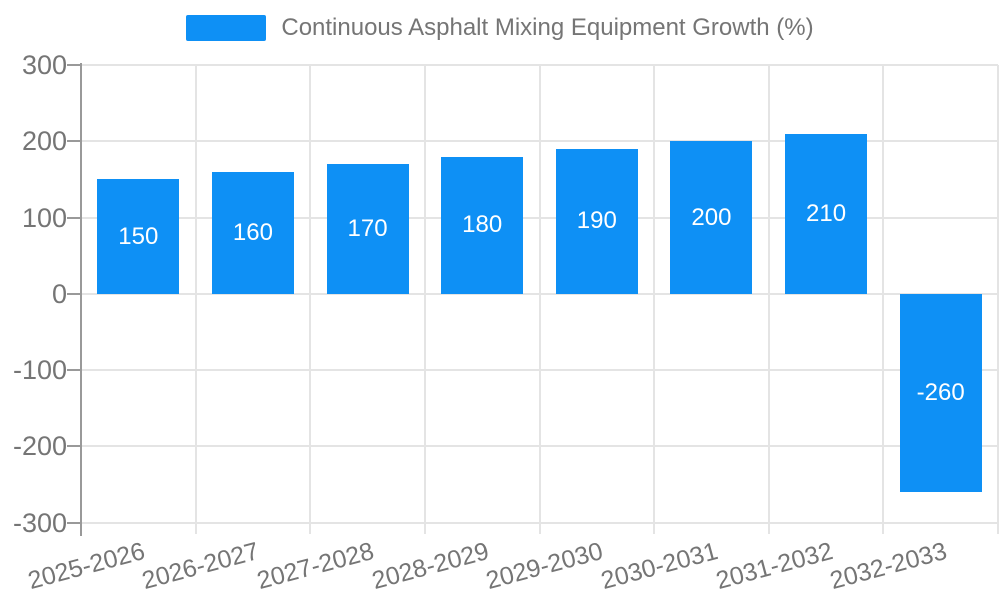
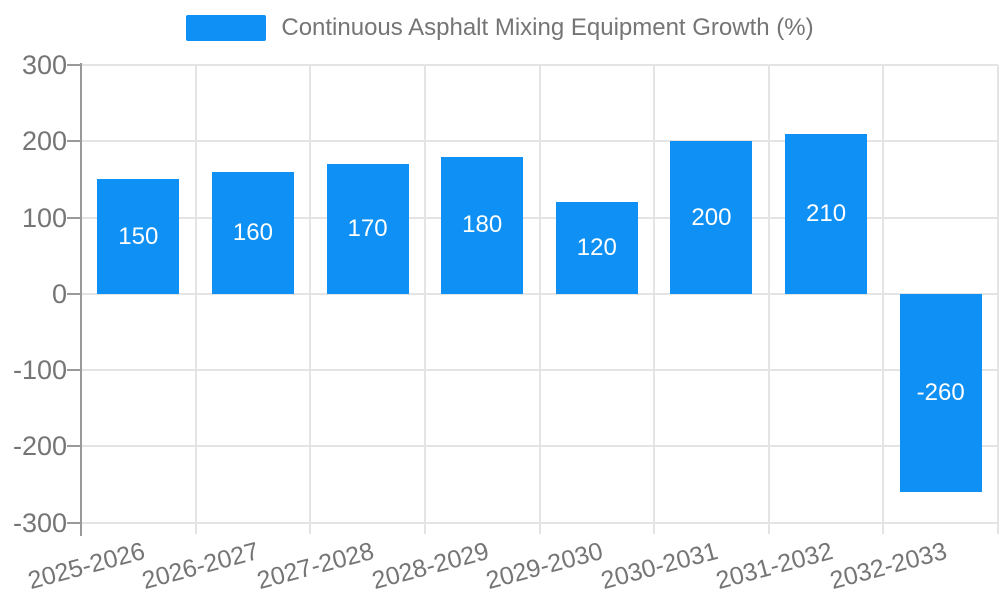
2029-2030: 190 -> 120
